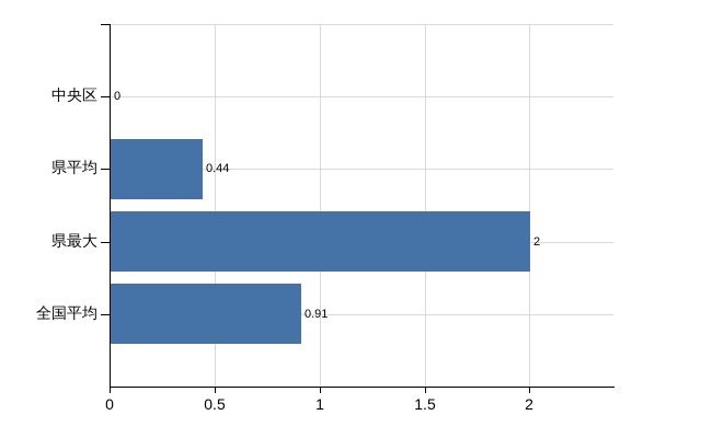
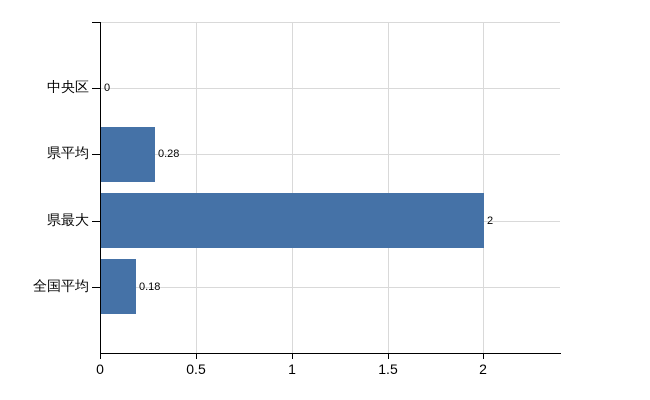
県平均: 0.44 -> 0.28
全国平均: 0.91 -> 0.18
